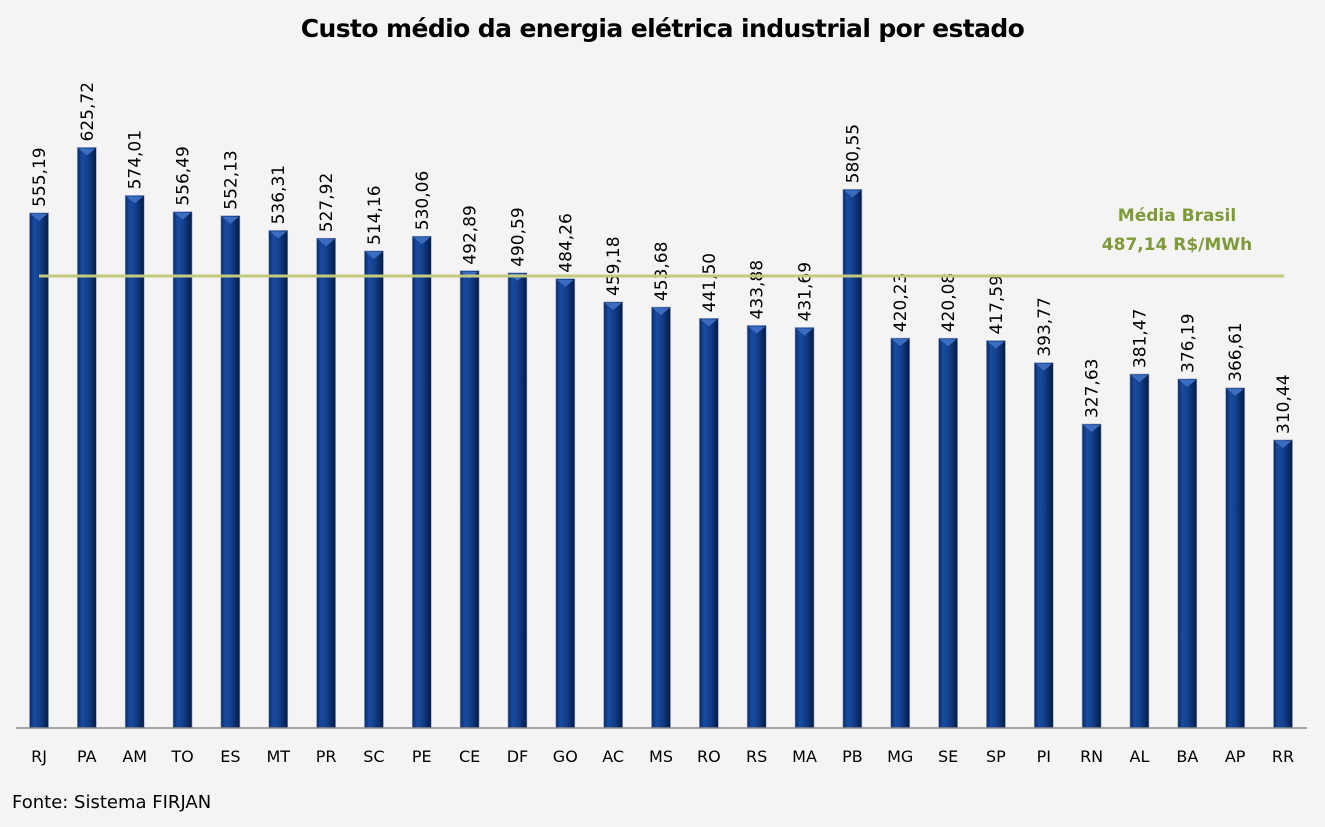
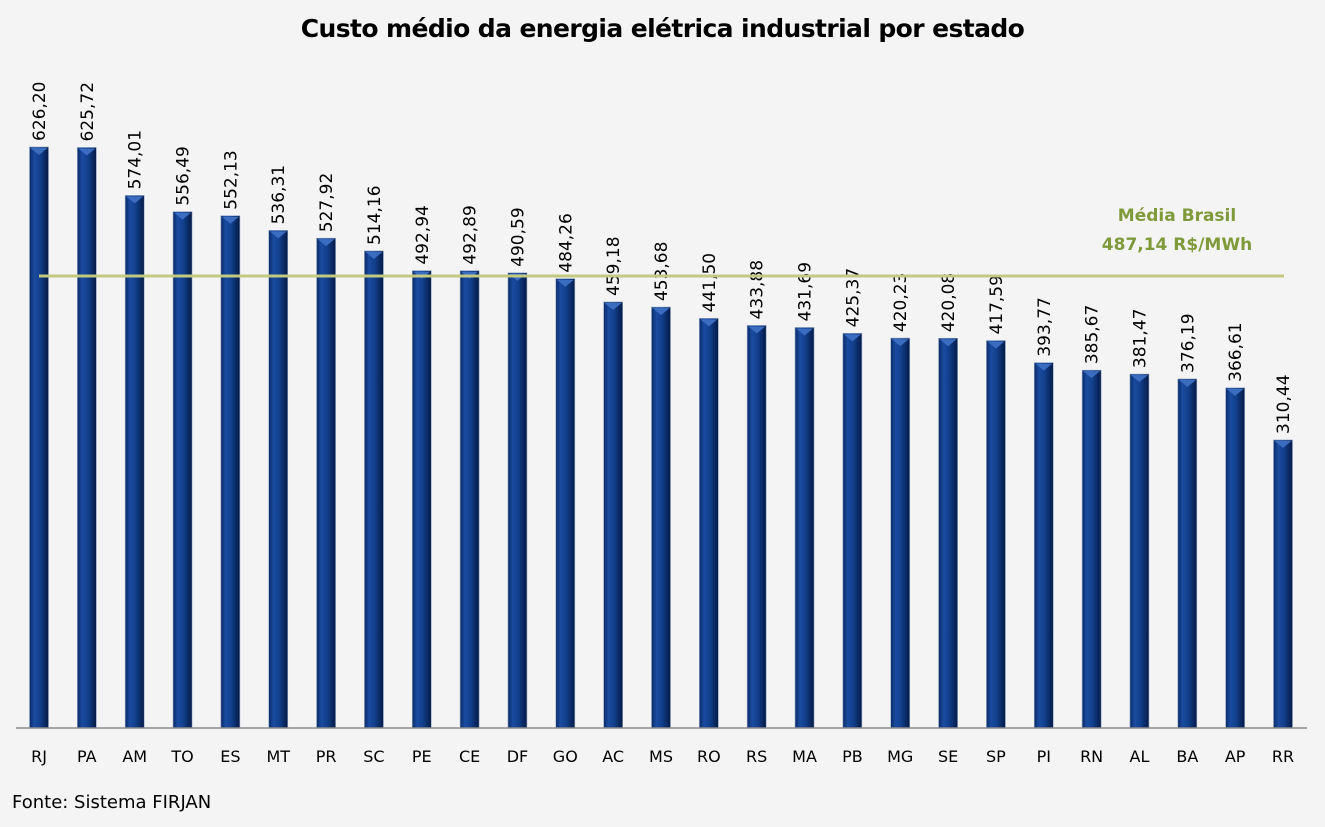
RJ: 555,19 -> 626,20
PE: 530,06 -> 492,94
PB: 580,55 -> 425,37
RN: 327,63 -> 385,67
